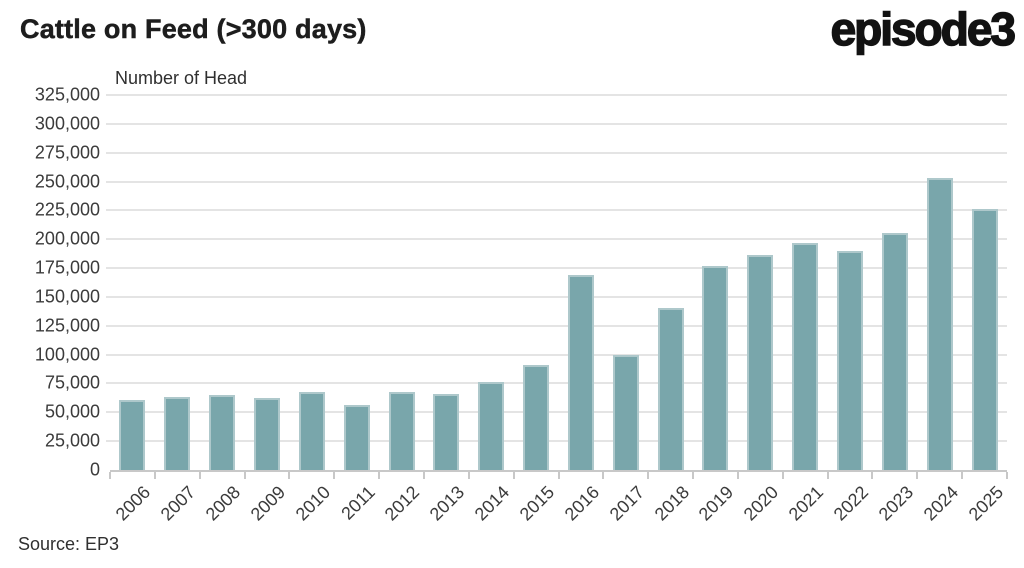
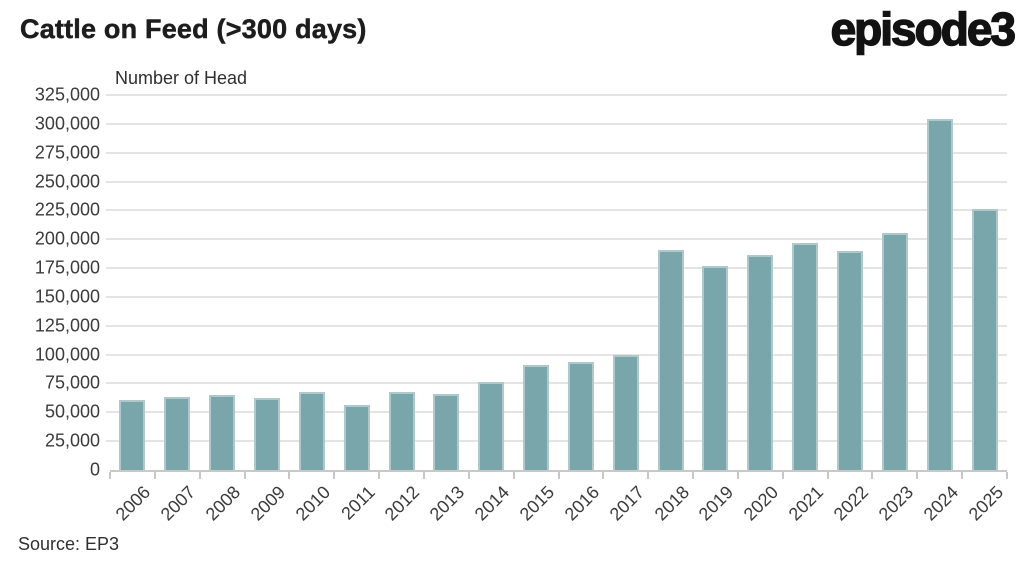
2016: 169000 -> 94000
2018: 140000 -> 191000
2024: 253000 -> 304000
